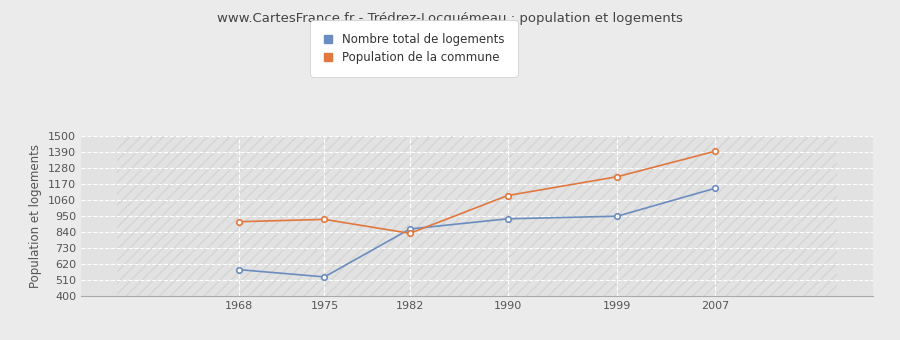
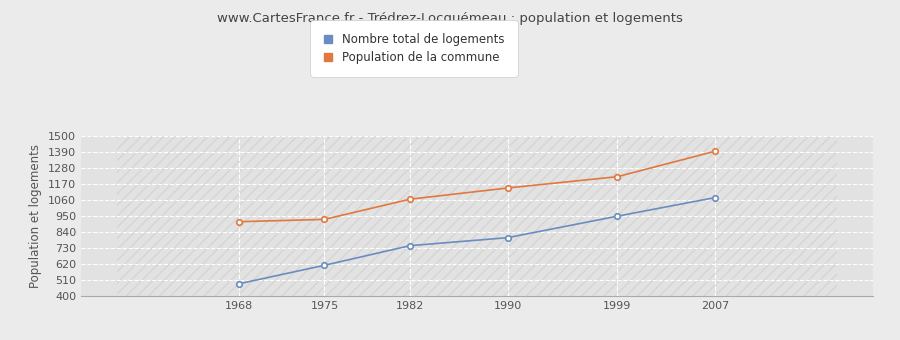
Nombre total de logements/1968: 580 -> 480
Nombre total de logements/1975: 530 -> 610
Nombre total de logements/1982: 860 -> 740
Population de la commune/1982: 830 -> 1060
Nombre total de logements/1990: 930 -> 800
Population de la commune/1990: 1090 -> 1140
Nombre total de logements/2007: 1140 -> 1080
